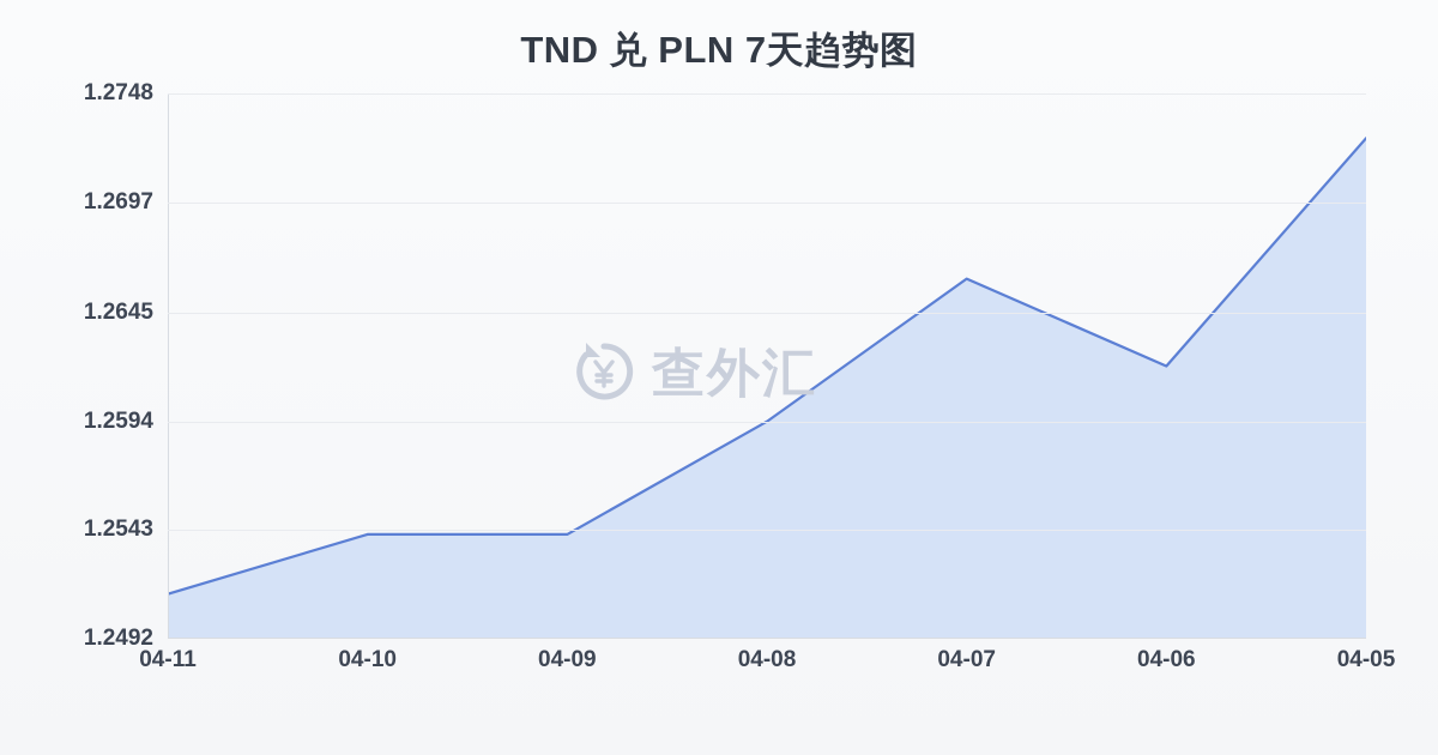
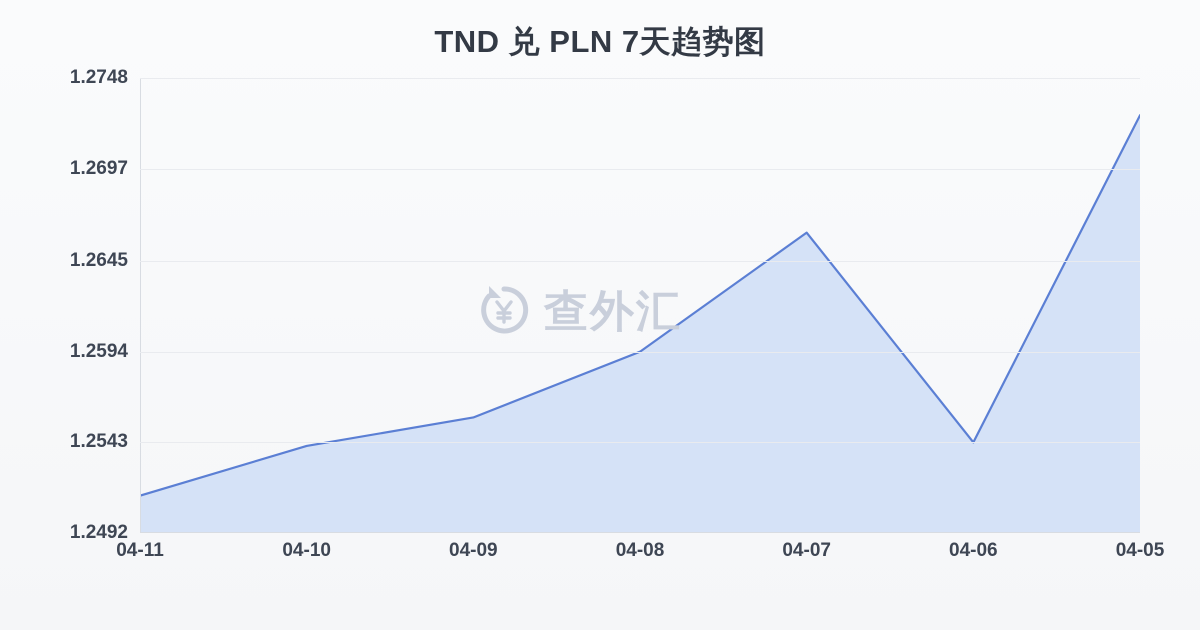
04-09: 1.2541 -> 1.2557
04-06: 1.2620 -> 1.2543
